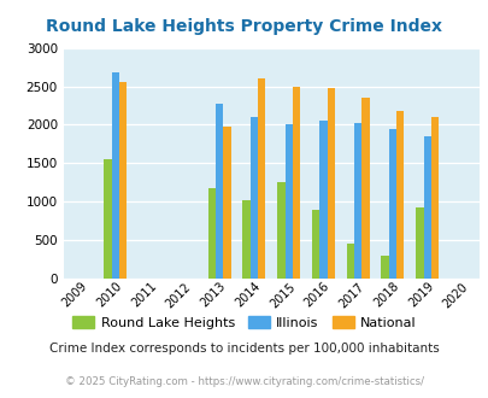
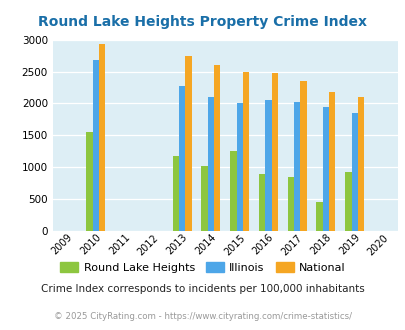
National/2010: 2560 -> 2920
National/2013: 1980 -> 2750
Round Lake Heights/2017: 460 -> 850
Round Lake Heights/2018: 300 -> 450
